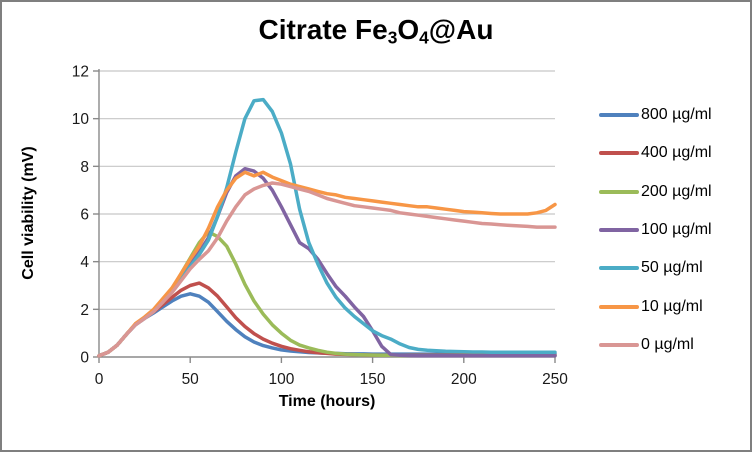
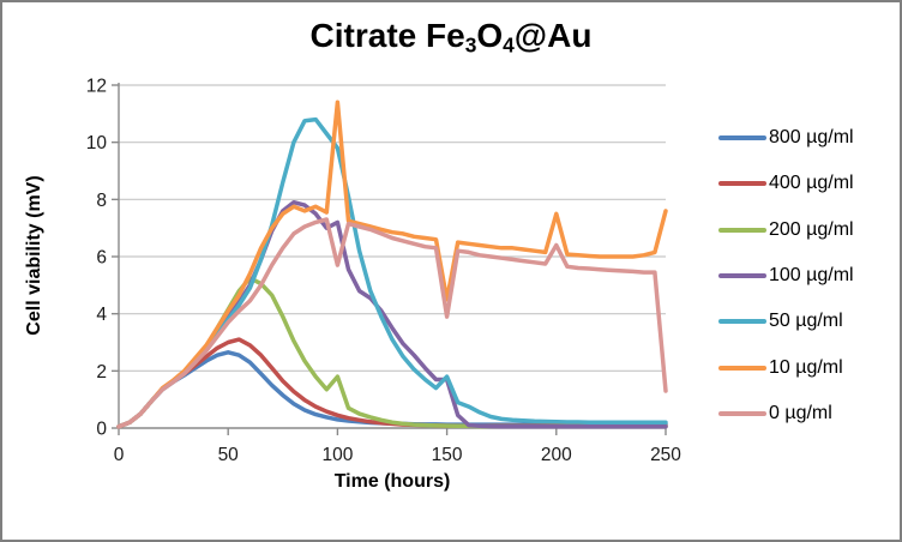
200 µg/ml/100: 1.0 -> 1.8
100 µg/ml/100: 6.3 -> 7.2
50 µg/ml/100: 9.4 -> 9.8
10 µg/ml/100: 7.4 -> 11.4
0 µg/ml/100: 7.2 -> 5.7
100 µg/ml/150: 1.1 -> 1.7
50 µg/ml/150: 1.1 -> 1.8
10 µg/ml/150: 6.5 -> 4.5
0 µg/ml/150: 6.2 -> 3.9
10 µg/ml/200: 6.1 -> 7.5
0 µg/ml/200: 5.7 -> 6.4
10 µg/ml/250: 6.4 -> 7.6
0 µg/ml/250: 5.5 -> 1.3
